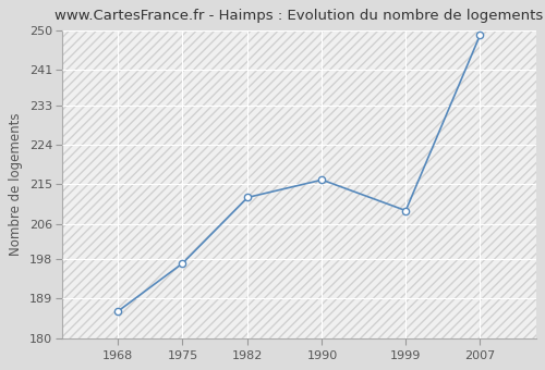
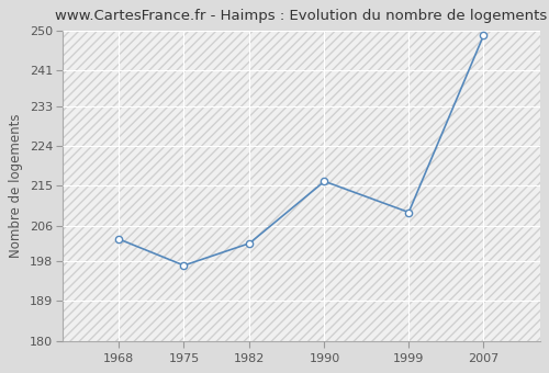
1968: 186 -> 203
1982: 212 -> 202
